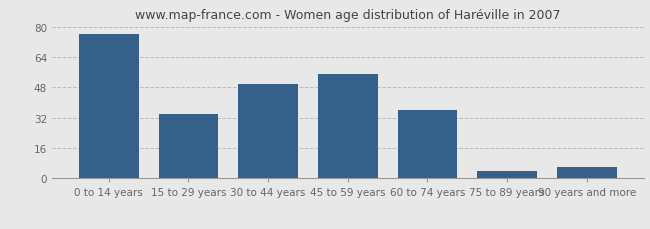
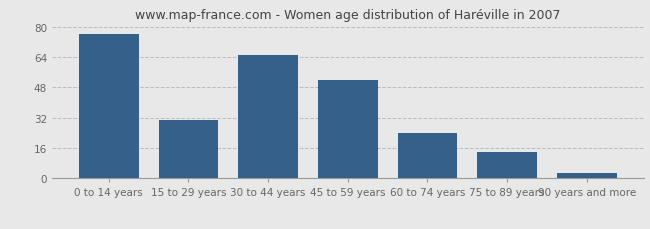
15 to 29 years: 34 -> 31
30 to 44 years: 50 -> 65
45 to 59 years: 55 -> 52
60 to 74 years: 36 -> 24
75 to 89 years: 4 -> 14
90 years and more: 6 -> 3
